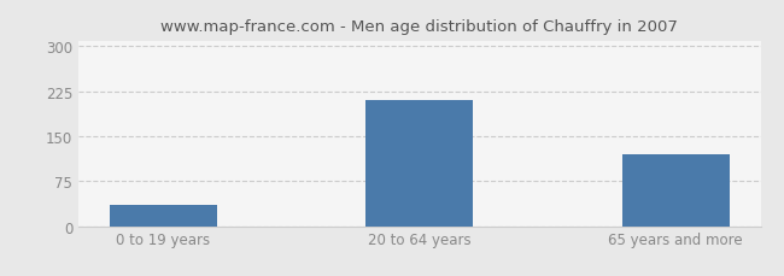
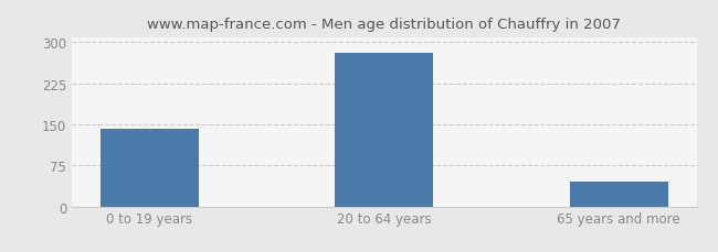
0 to 19 years: 35 -> 143
20 to 64 years: 210 -> 280
65 years and more: 120 -> 45
